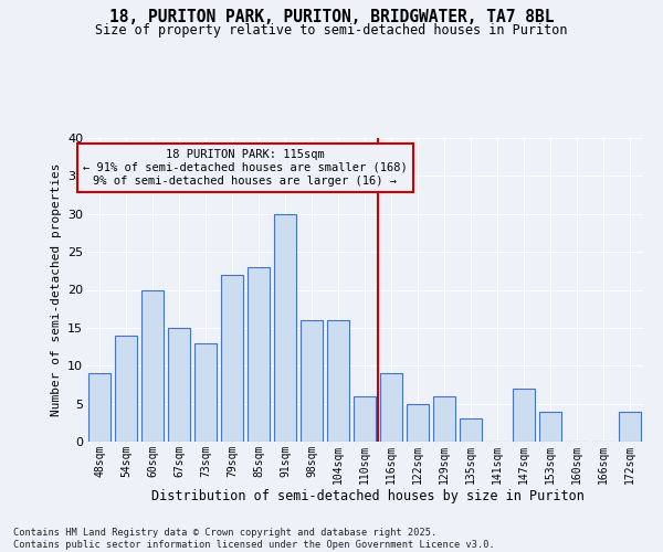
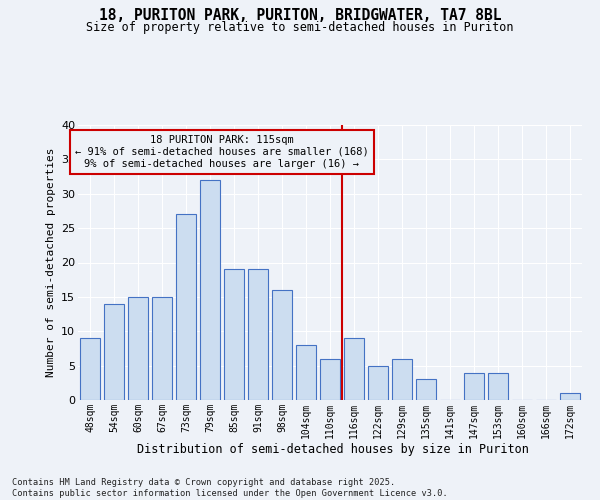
60sqm: 20 -> 15
73sqm: 13 -> 27
79sqm: 22 -> 32
85sqm: 23 -> 19
91sqm: 30 -> 19
104sqm: 16 -> 8
147sqm: 7 -> 4
172sqm: 4 -> 1
